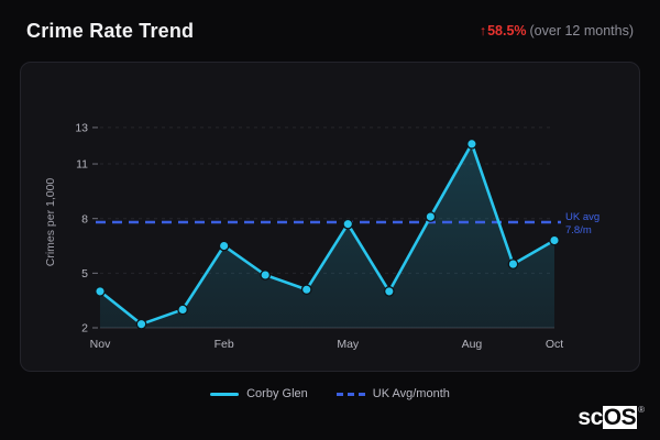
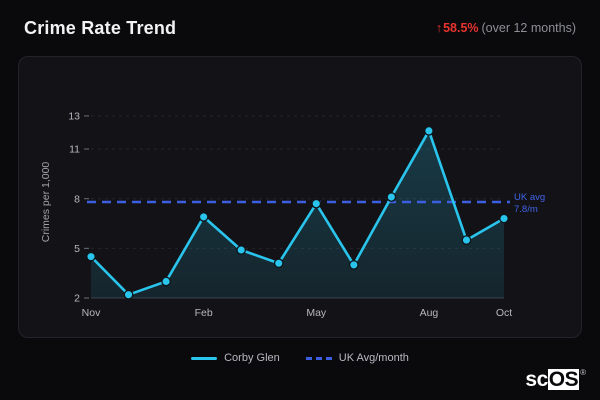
Nov: 4.0 -> 4.5
Feb: 6.5 -> 6.9
